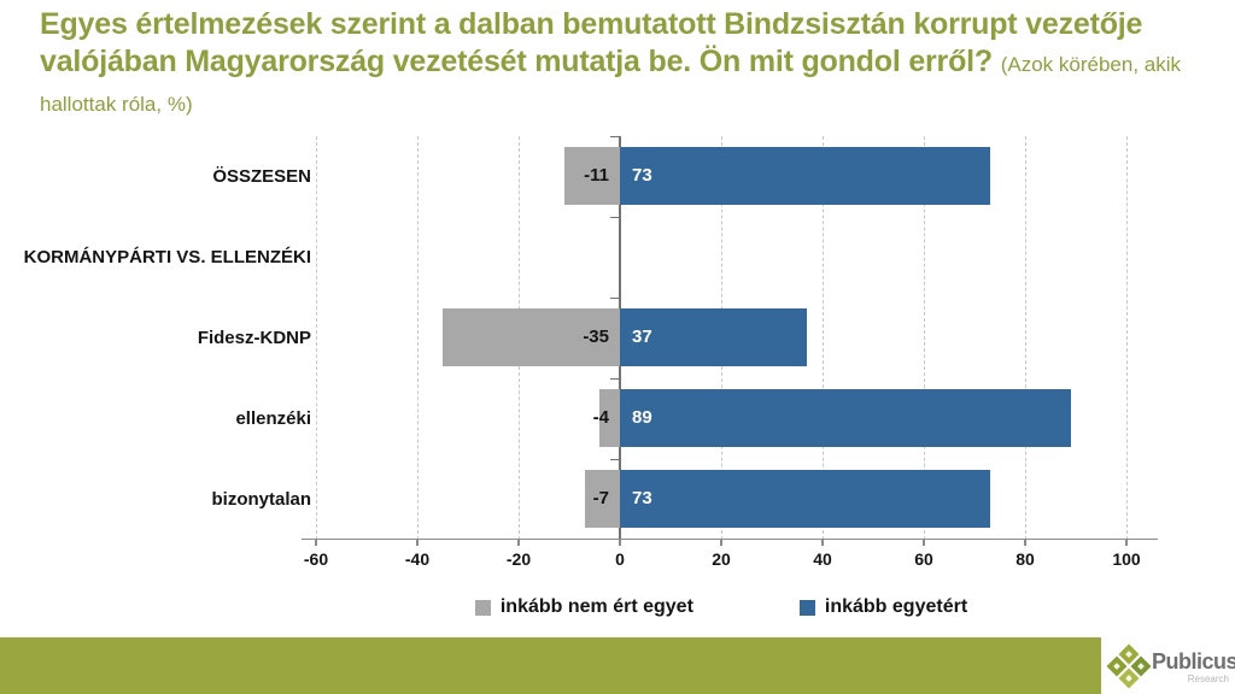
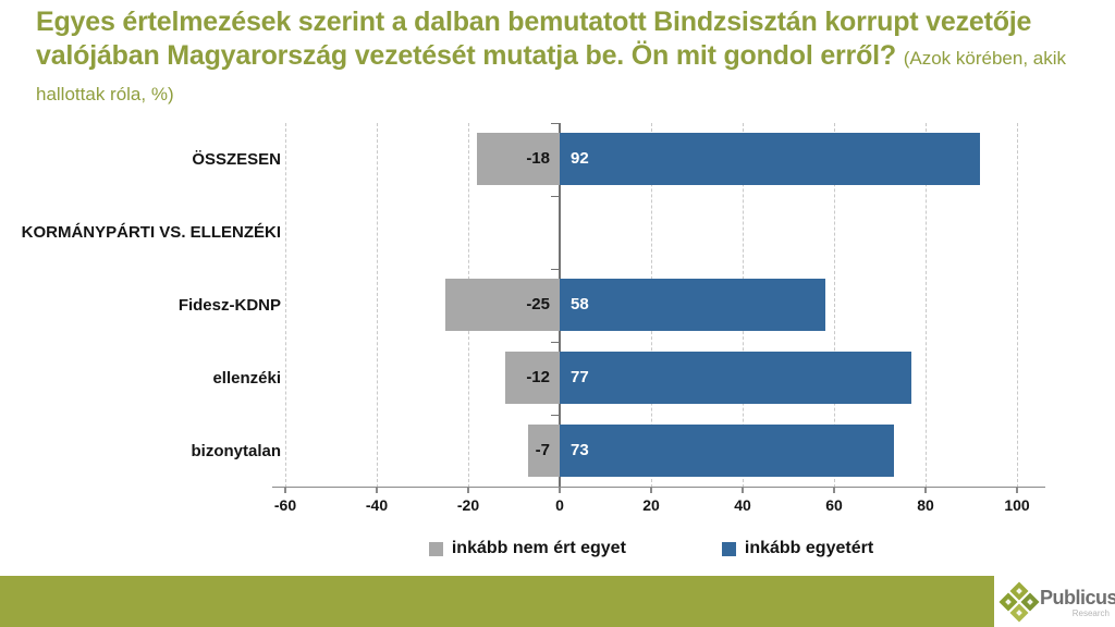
inkább nem ért egyet/ÖSSZESEN: -11 -> -18
inkább egyetért/ÖSSZESEN: 73 -> 92
inkább nem ért egyet/Fidesz-KDNP: -35 -> -25
inkább egyetért/Fidesz-KDNP: 37 -> 58
inkább nem ért egyet/ellenzéki: -4 -> -12
inkább egyetért/ellenzéki: 89 -> 77
